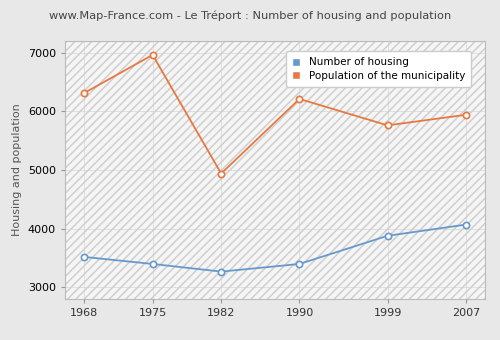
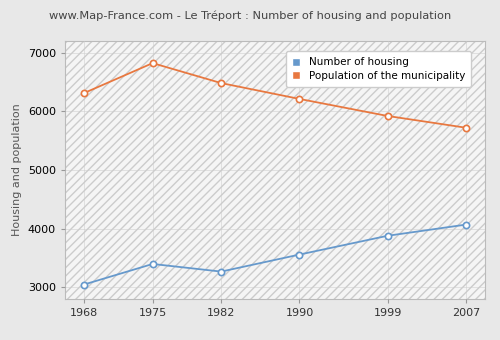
Number of housing/1968: 3520 -> 3050
Population of the municipality/1975: 6960 -> 6820
Population of the municipality/1982: 4940 -> 6480
Number of housing/1990: 3400 -> 3560
Population of the municipality/1999: 5760 -> 5920
Population of the municipality/2007: 5940 -> 5720
